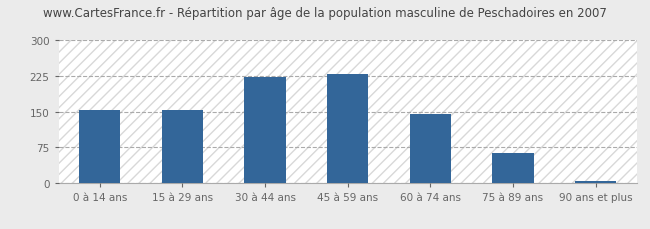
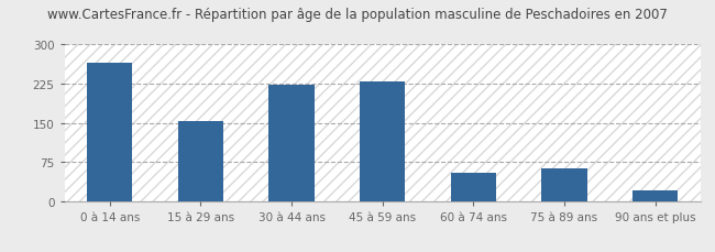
0 à 14 ans: 153 -> 265
60 à 74 ans: 145 -> 55
90 ans et plus: 4 -> 20
